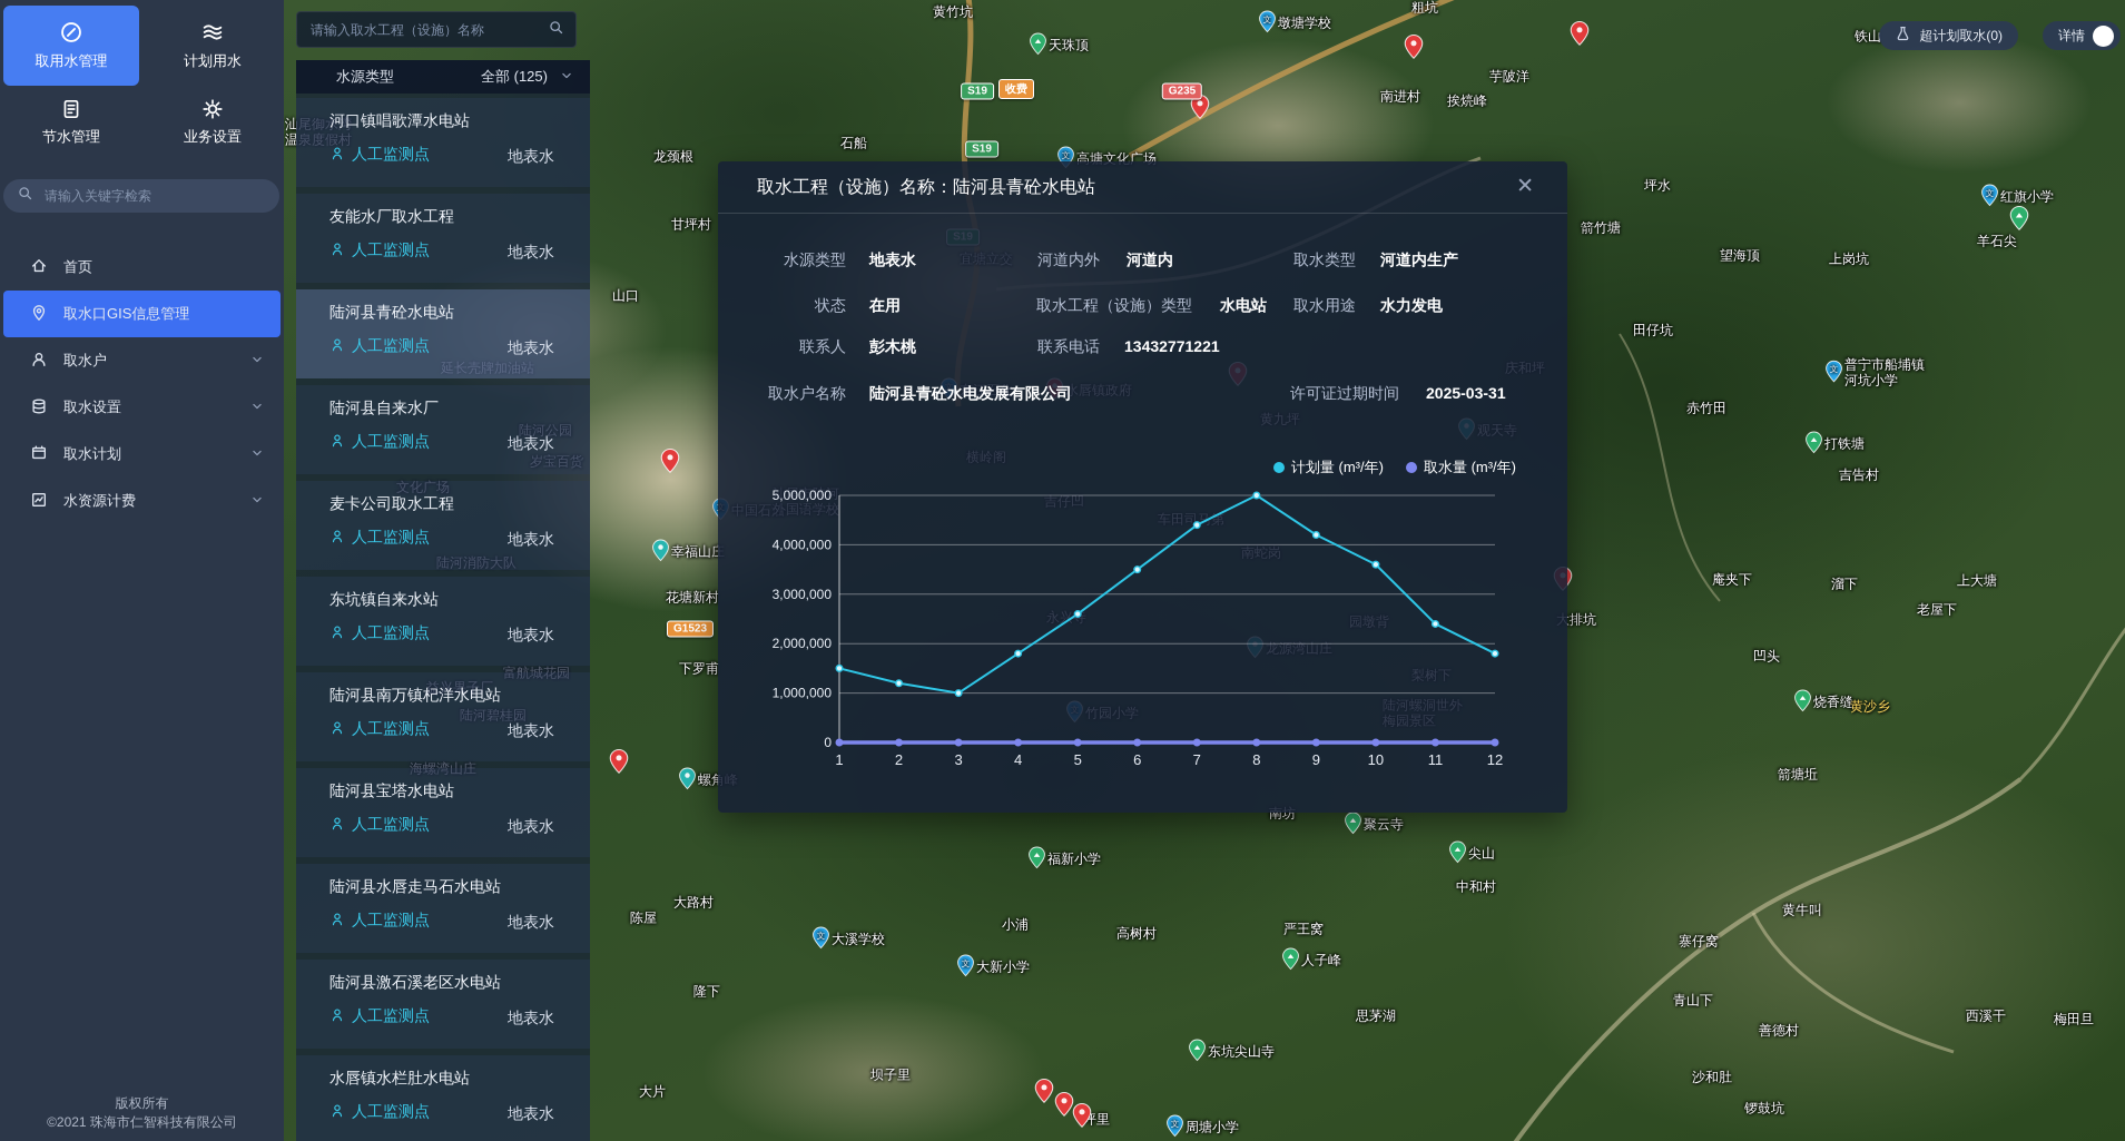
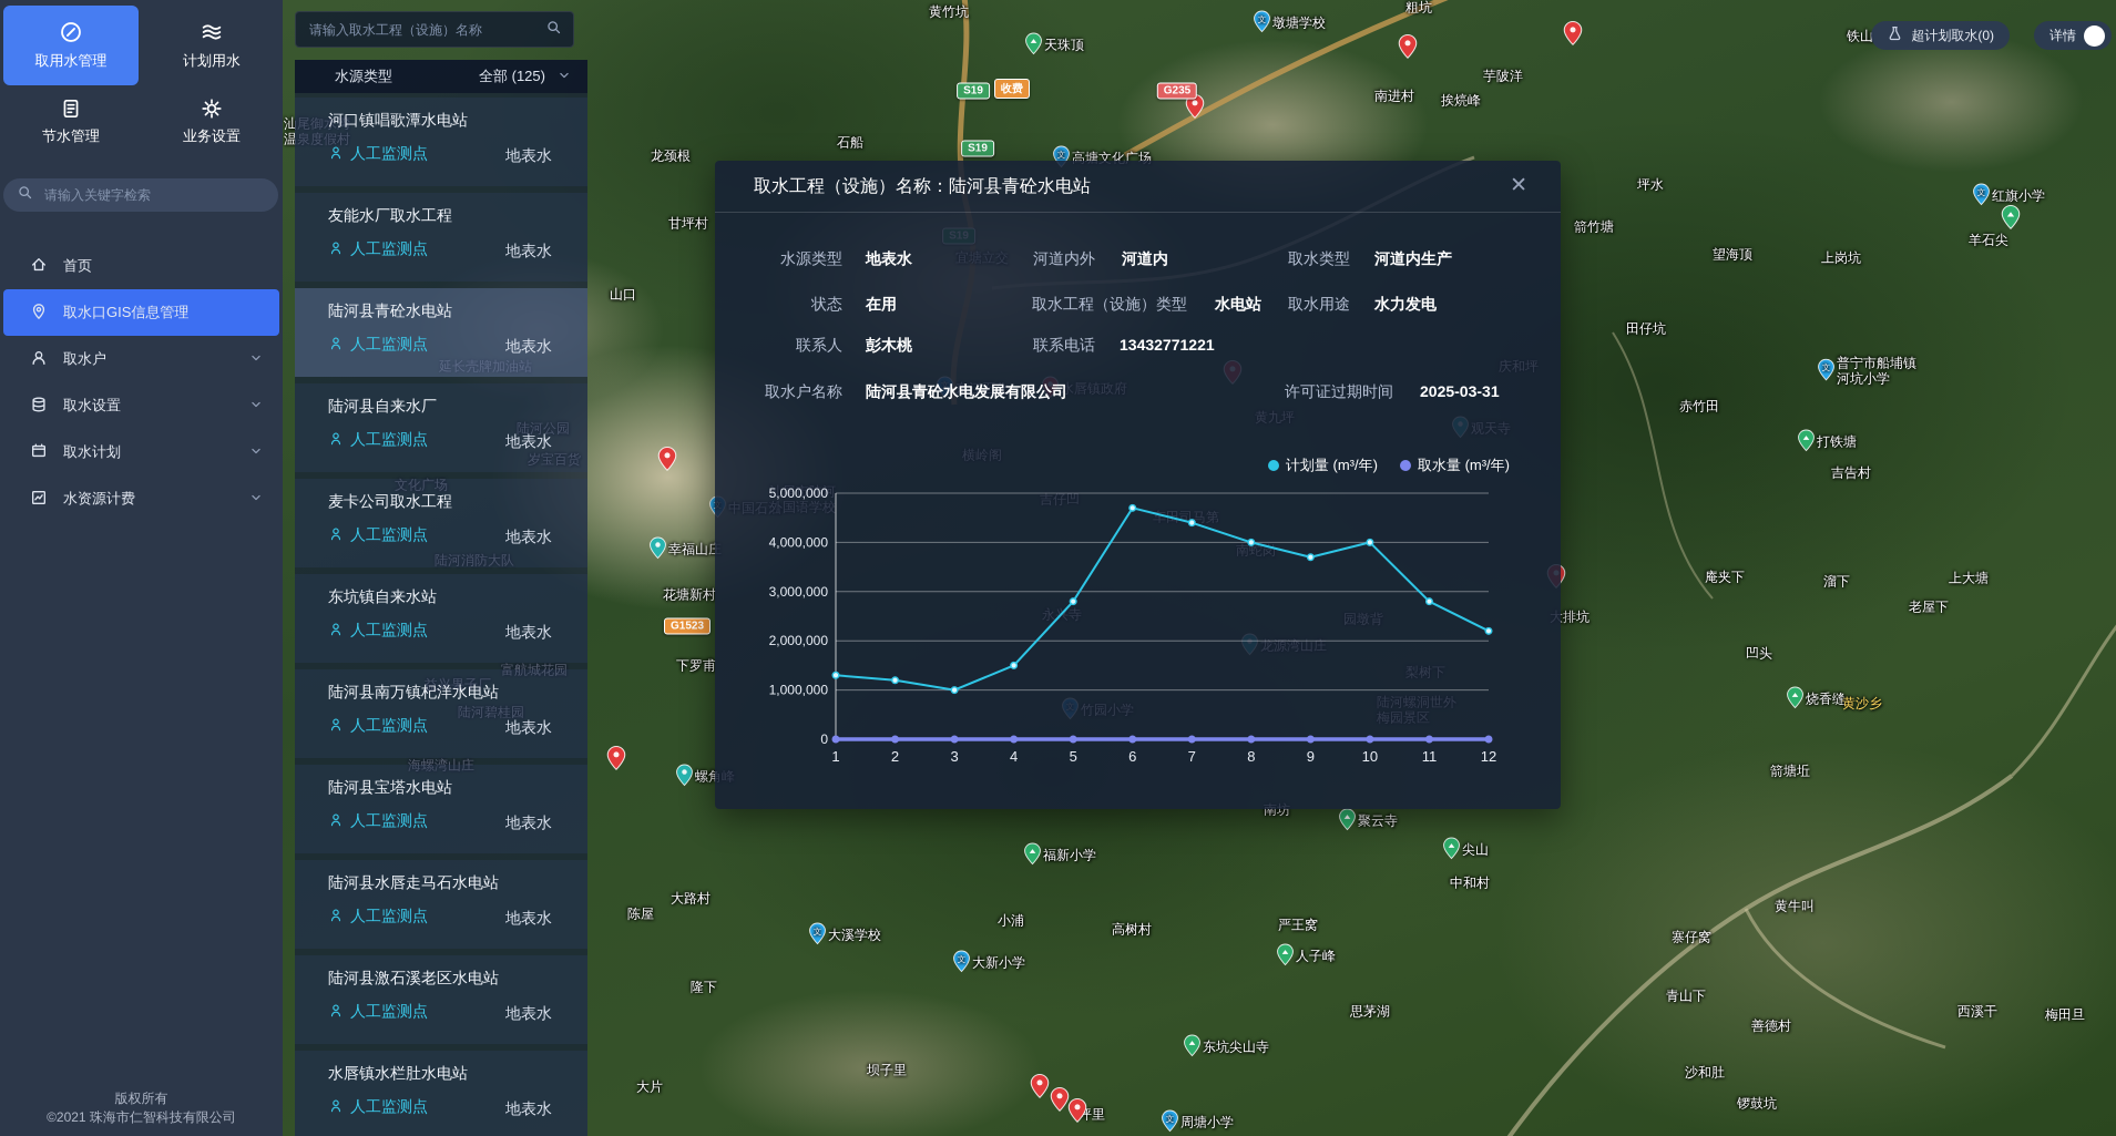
计划量 (m³/年)/1: 1500000 -> 1300000
计划量 (m³/年)/4: 1800000 -> 1500000
计划量 (m³/年)/5: 2600000 -> 2800000
计划量 (m³/年)/6: 3500000 -> 4700000
计划量 (m³/年)/8: 5000000 -> 4000000
计划量 (m³/年)/9: 4200000 -> 3700000
计划量 (m³/年)/10: 3600000 -> 4000000
计划量 (m³/年)/11: 2400000 -> 2800000
计划量 (m³/年)/12: 1800000 -> 2200000
